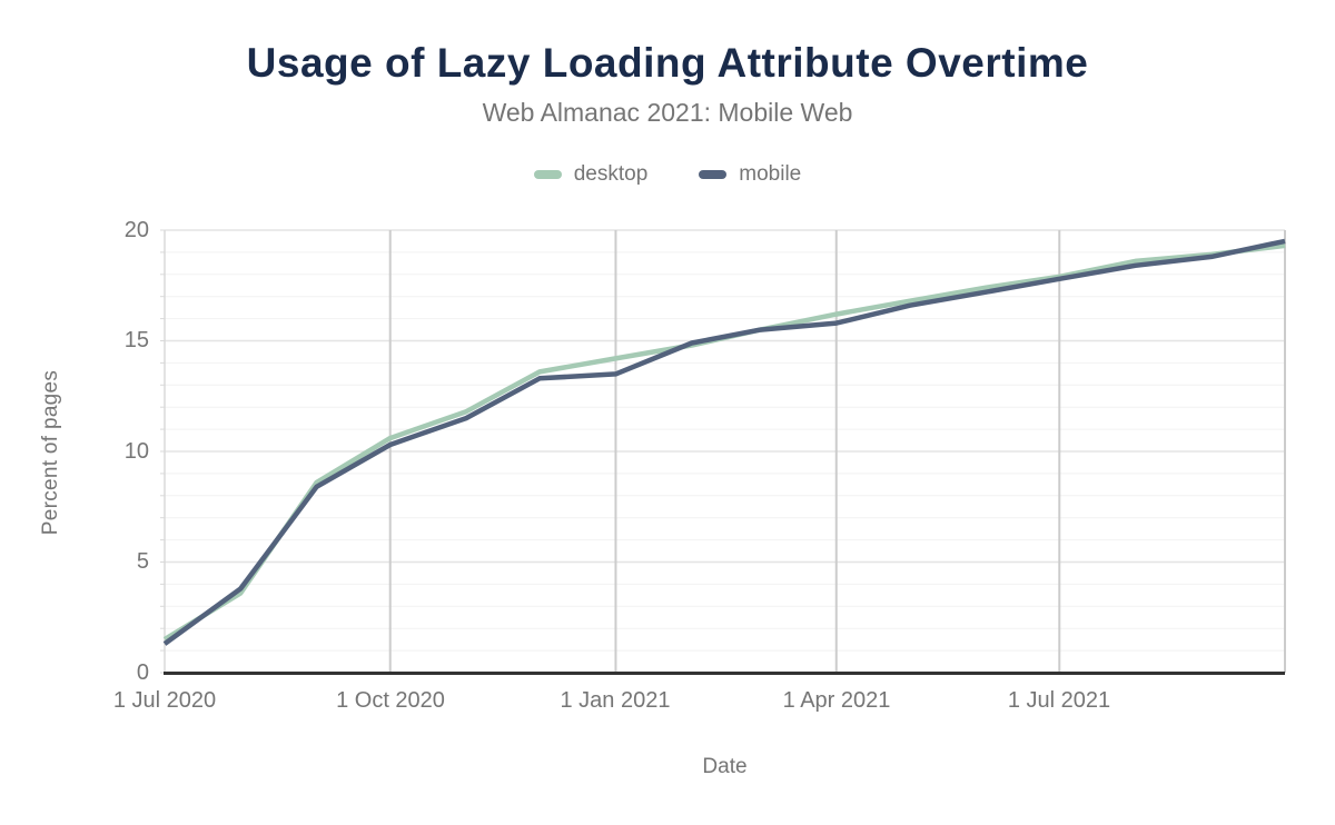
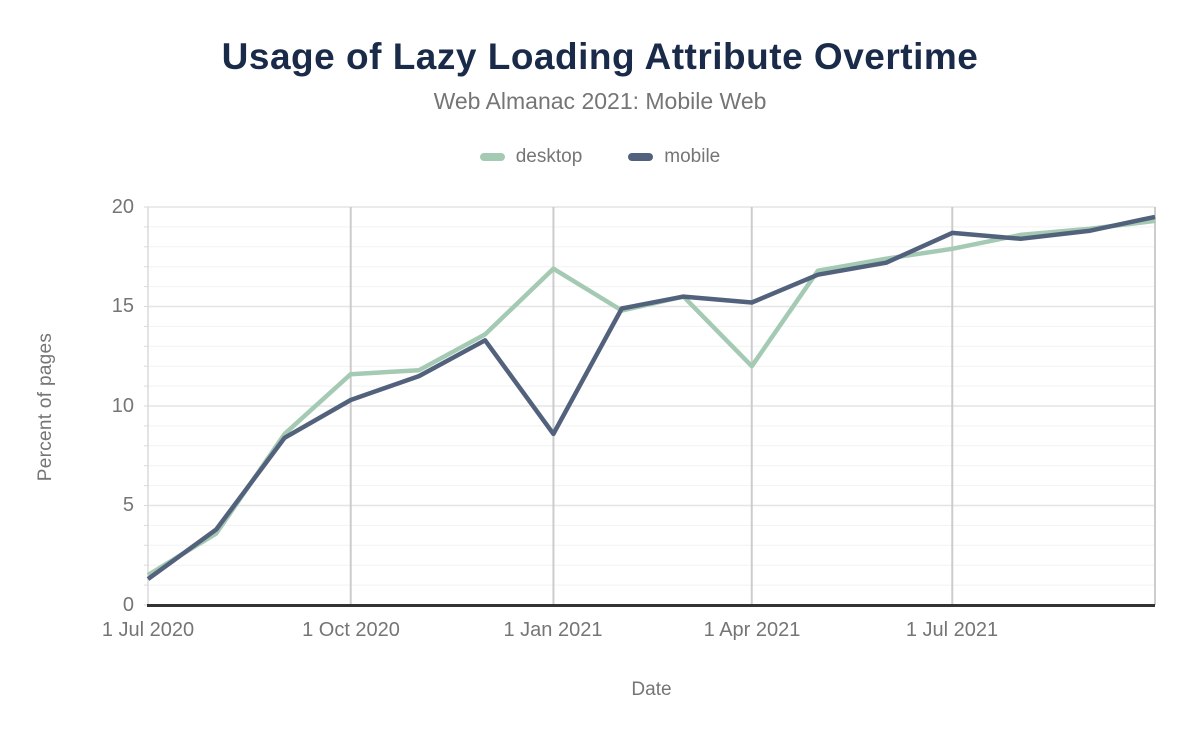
desktop/1 Oct 2020: 10.6 -> 11.6
desktop/1 Jan 2021: 14.2 -> 16.9
mobile/1 Jan 2021: 13.5 -> 8.6
desktop/1 Apr 2021: 16.2 -> 12.0
mobile/1 Apr 2021: 15.8 -> 15.2
mobile/1 Jul 2021: 17.8 -> 18.7
